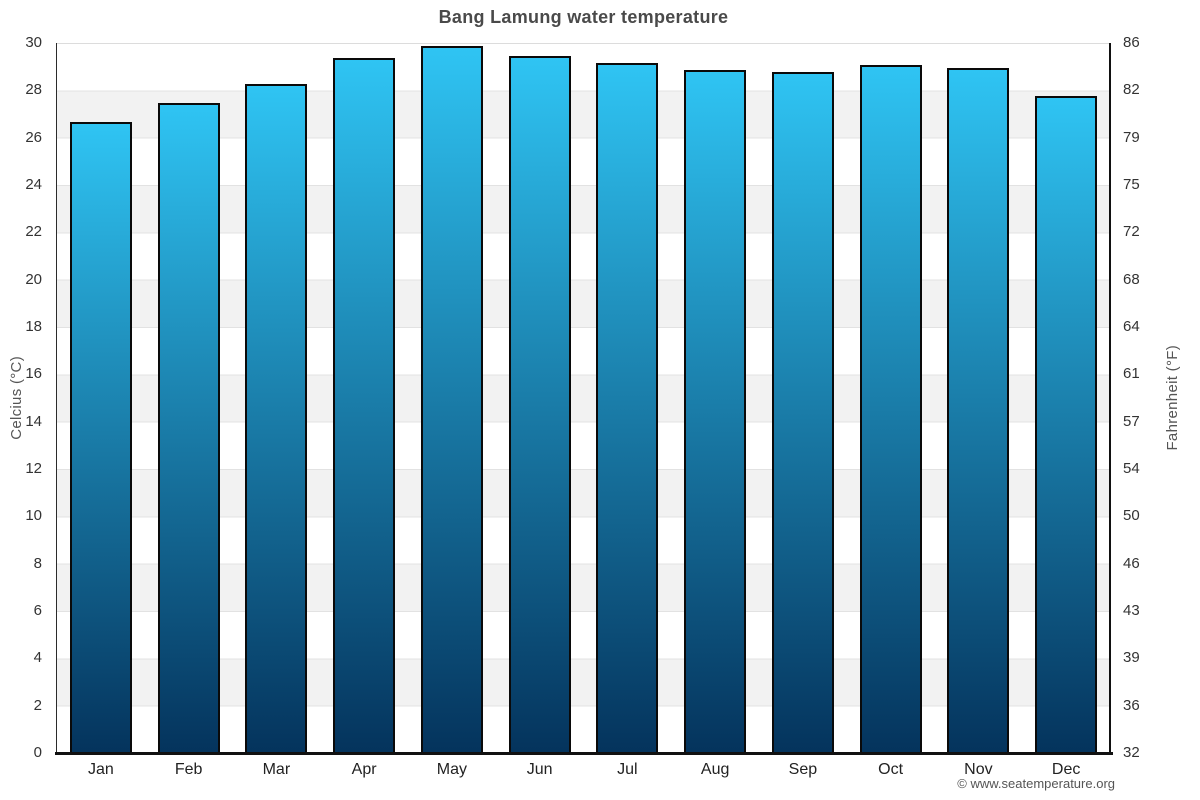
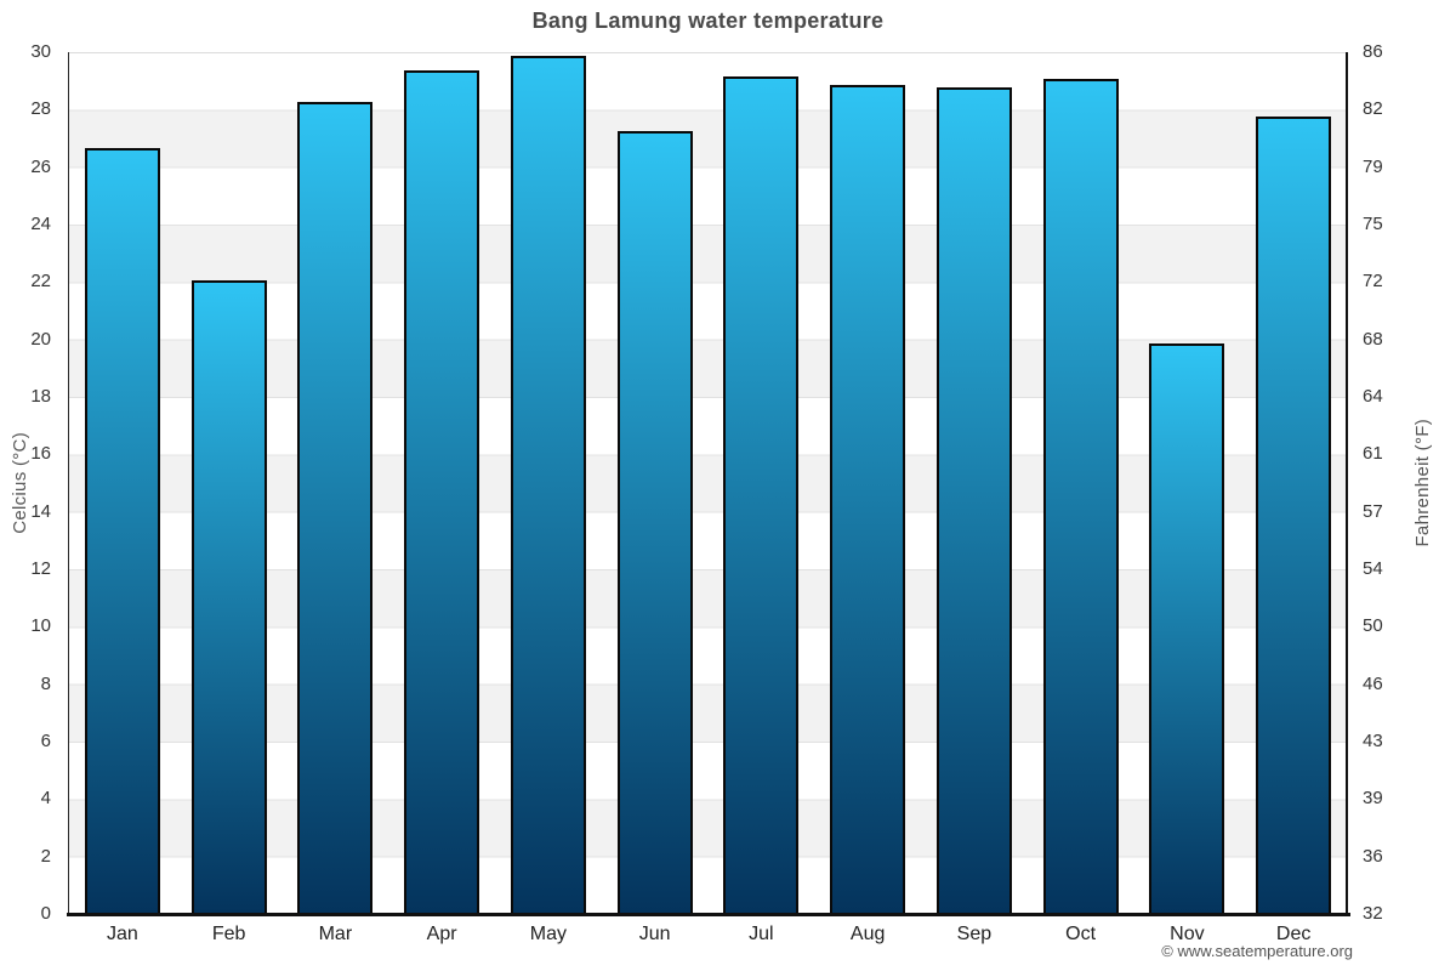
Feb: 27.5 -> 22.1
Jun: 29.5 -> 27.3
Nov: 29.0 -> 19.9
